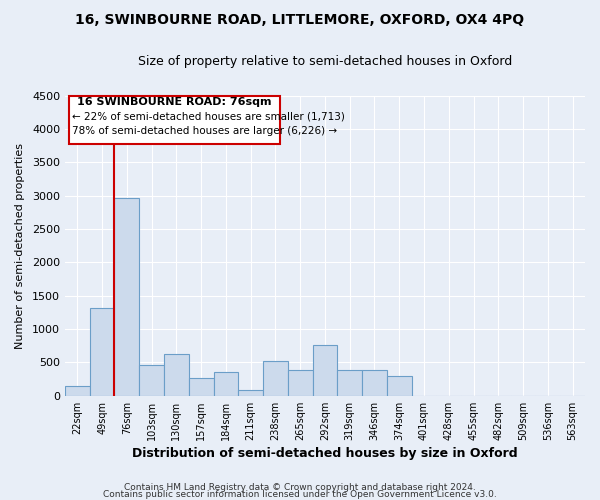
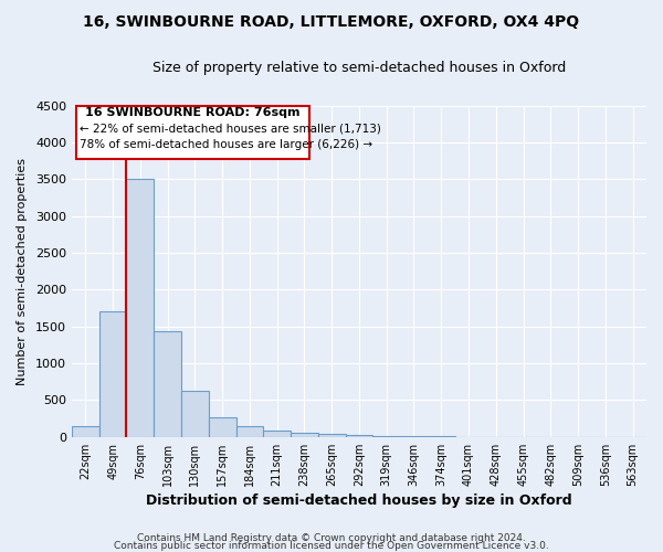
49sqm: 1320 -> 1700
76sqm: 2960 -> 3500
103sqm: 460 -> 1430
184sqm: 360 -> 140
238sqm: 520 -> 60
265sqm: 380 -> 40
292sqm: 760 -> 20
319sqm: 380 -> 20
346sqm: 380 -> 10
374sqm: 300 -> 0
